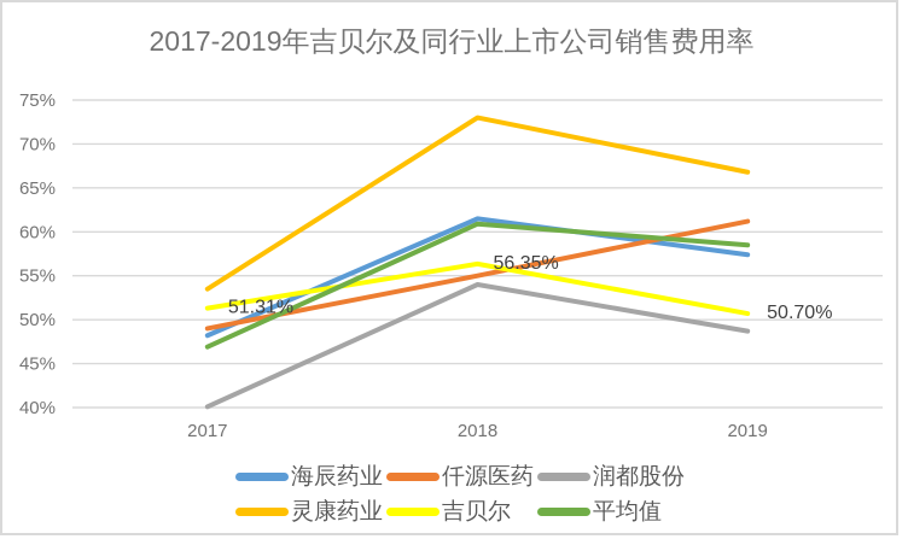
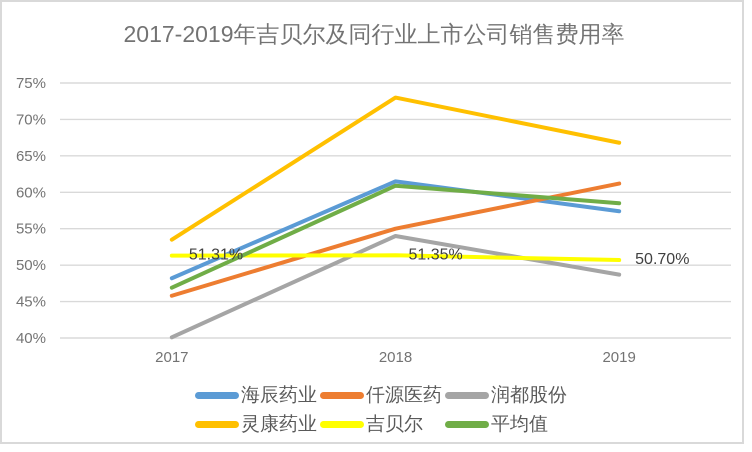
仟源医药/2017: 49% -> 46%
吉贝尔/2018: 56.35% -> 51.35%
